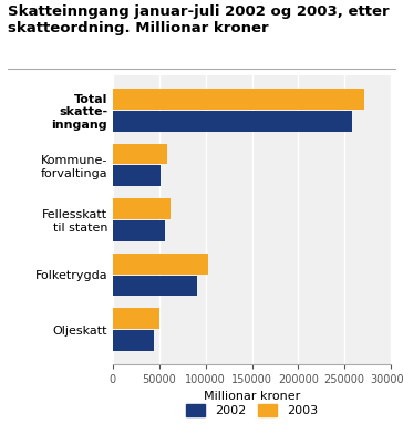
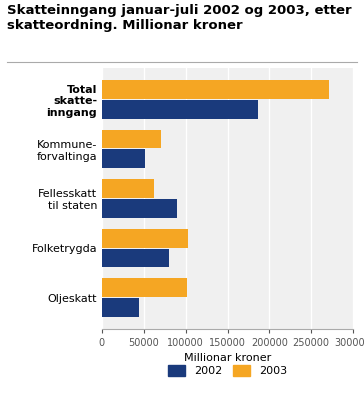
2002/Total skatte- inngang: 258000 -> 186000
2003/Kommune- forvaltinga: 59000 -> 70000
2002/Fellesskatt til staten: 56000 -> 90000
2002/Folketrygda: 91000 -> 80000
2003/Oljeskatt: 50000 -> 102000
